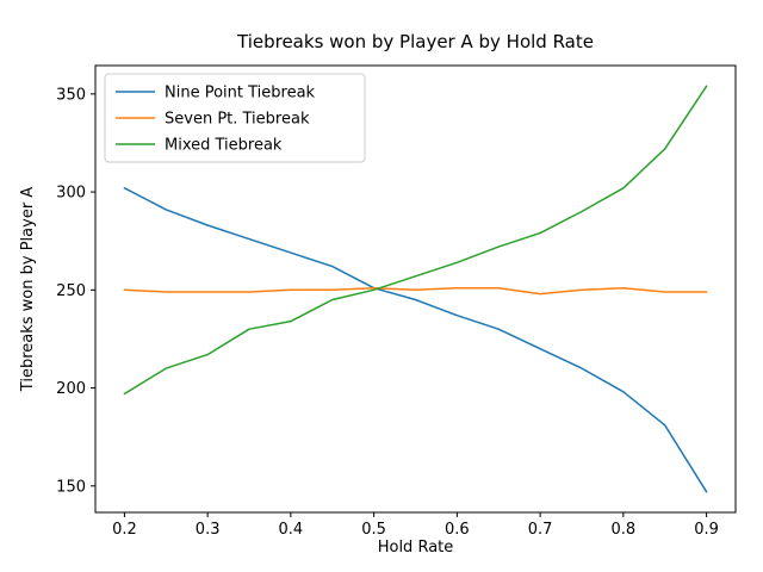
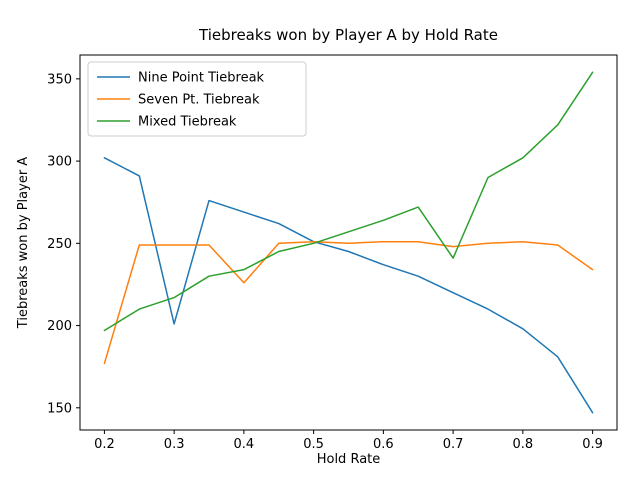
Seven Pt. Tiebreak/0.2: 250 -> 177
Nine Point Tiebreak/0.3: 283 -> 201
Seven Pt. Tiebreak/0.4: 250 -> 226
Mixed Tiebreak/0.7: 279 -> 241
Seven Pt. Tiebreak/0.9: 249 -> 234
